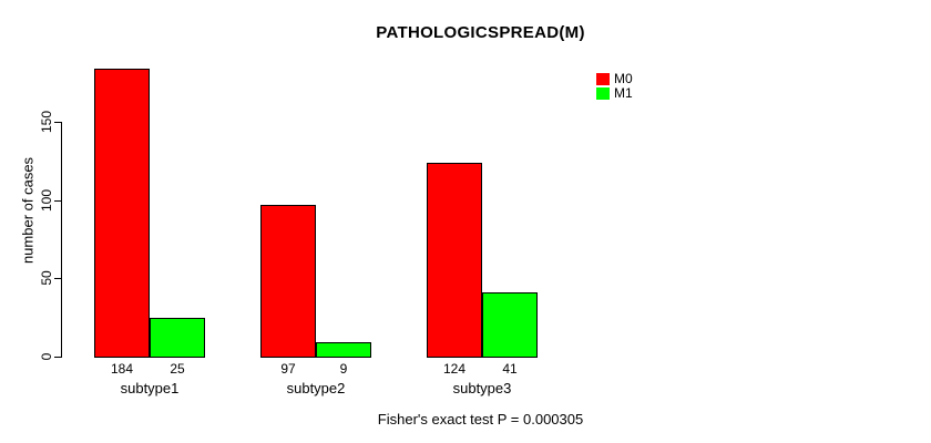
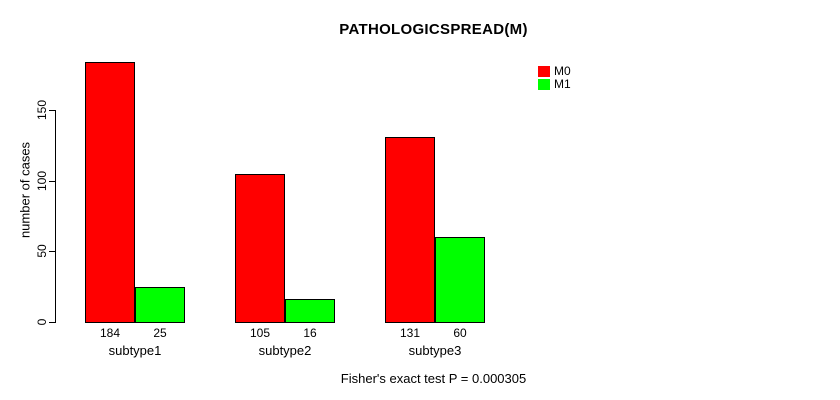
M0/subtype2: 97 -> 105
M1/subtype2: 9 -> 16
M0/subtype3: 124 -> 131
M1/subtype3: 41 -> 60
